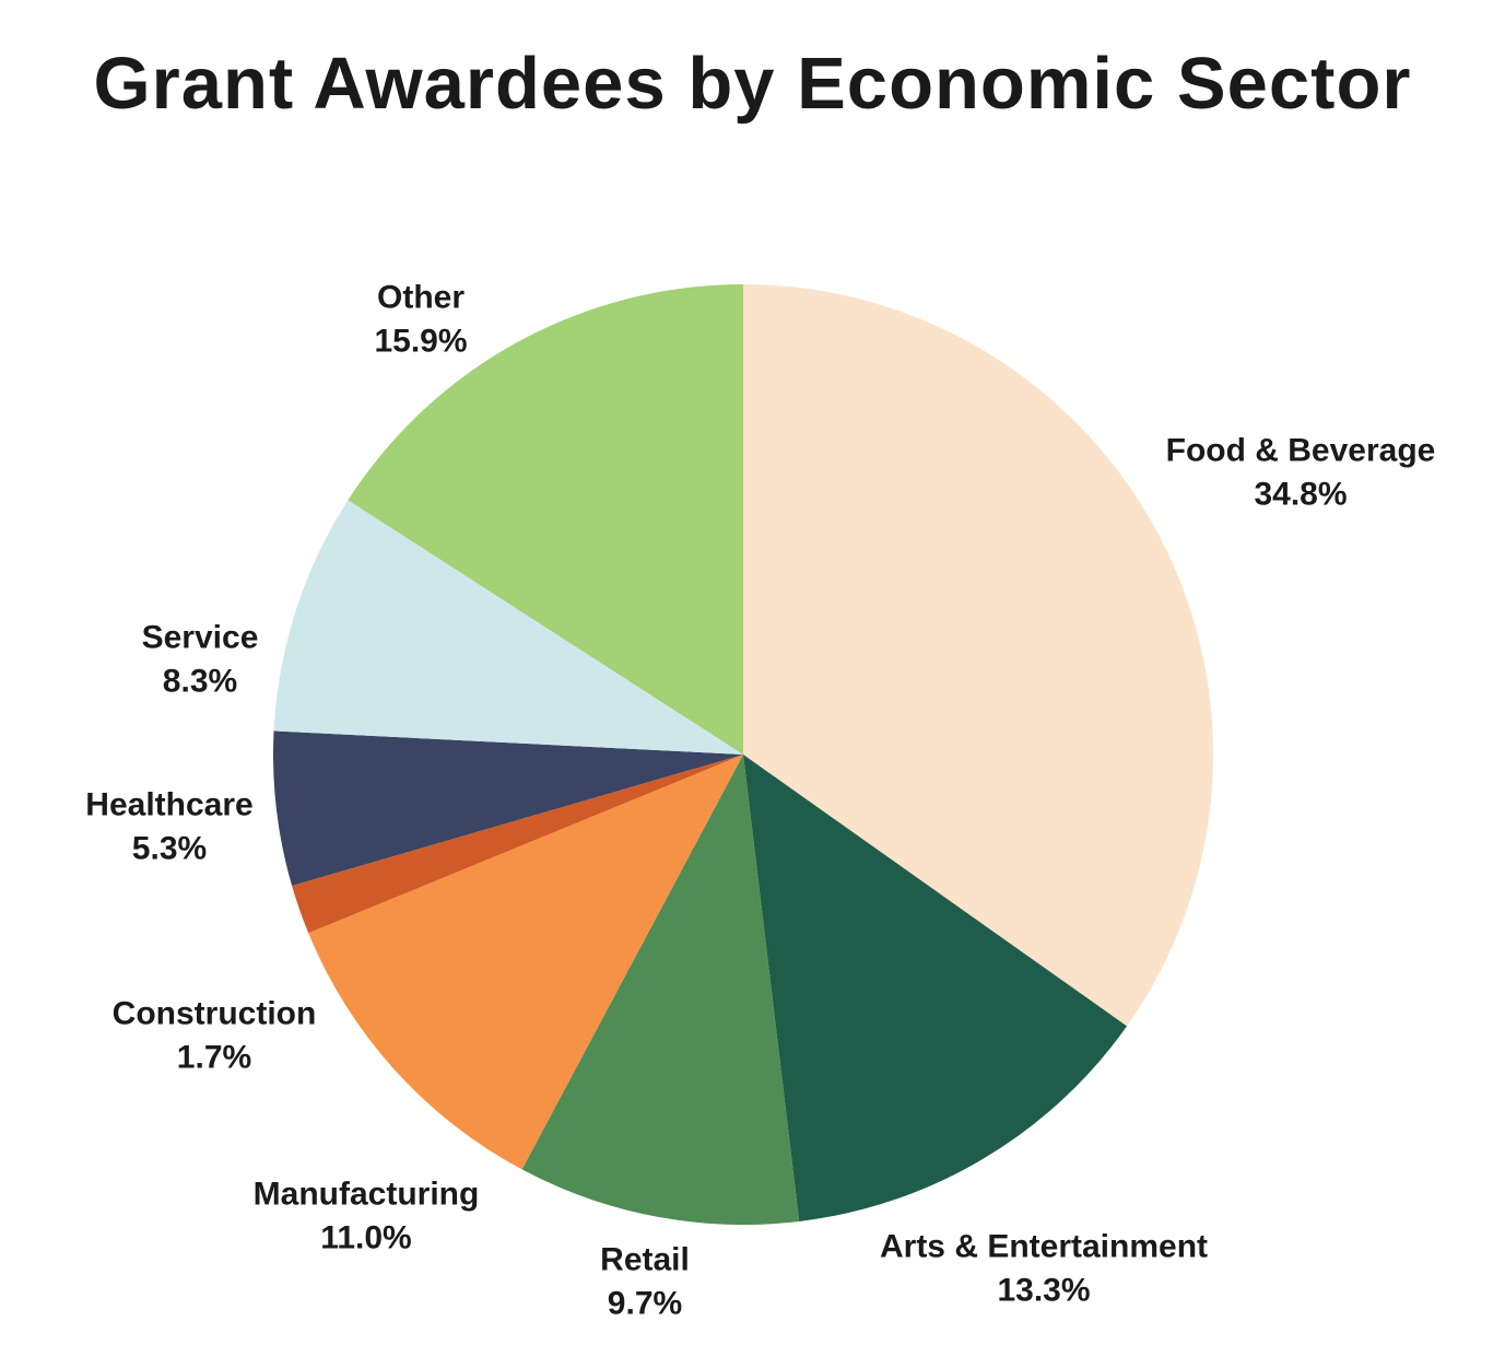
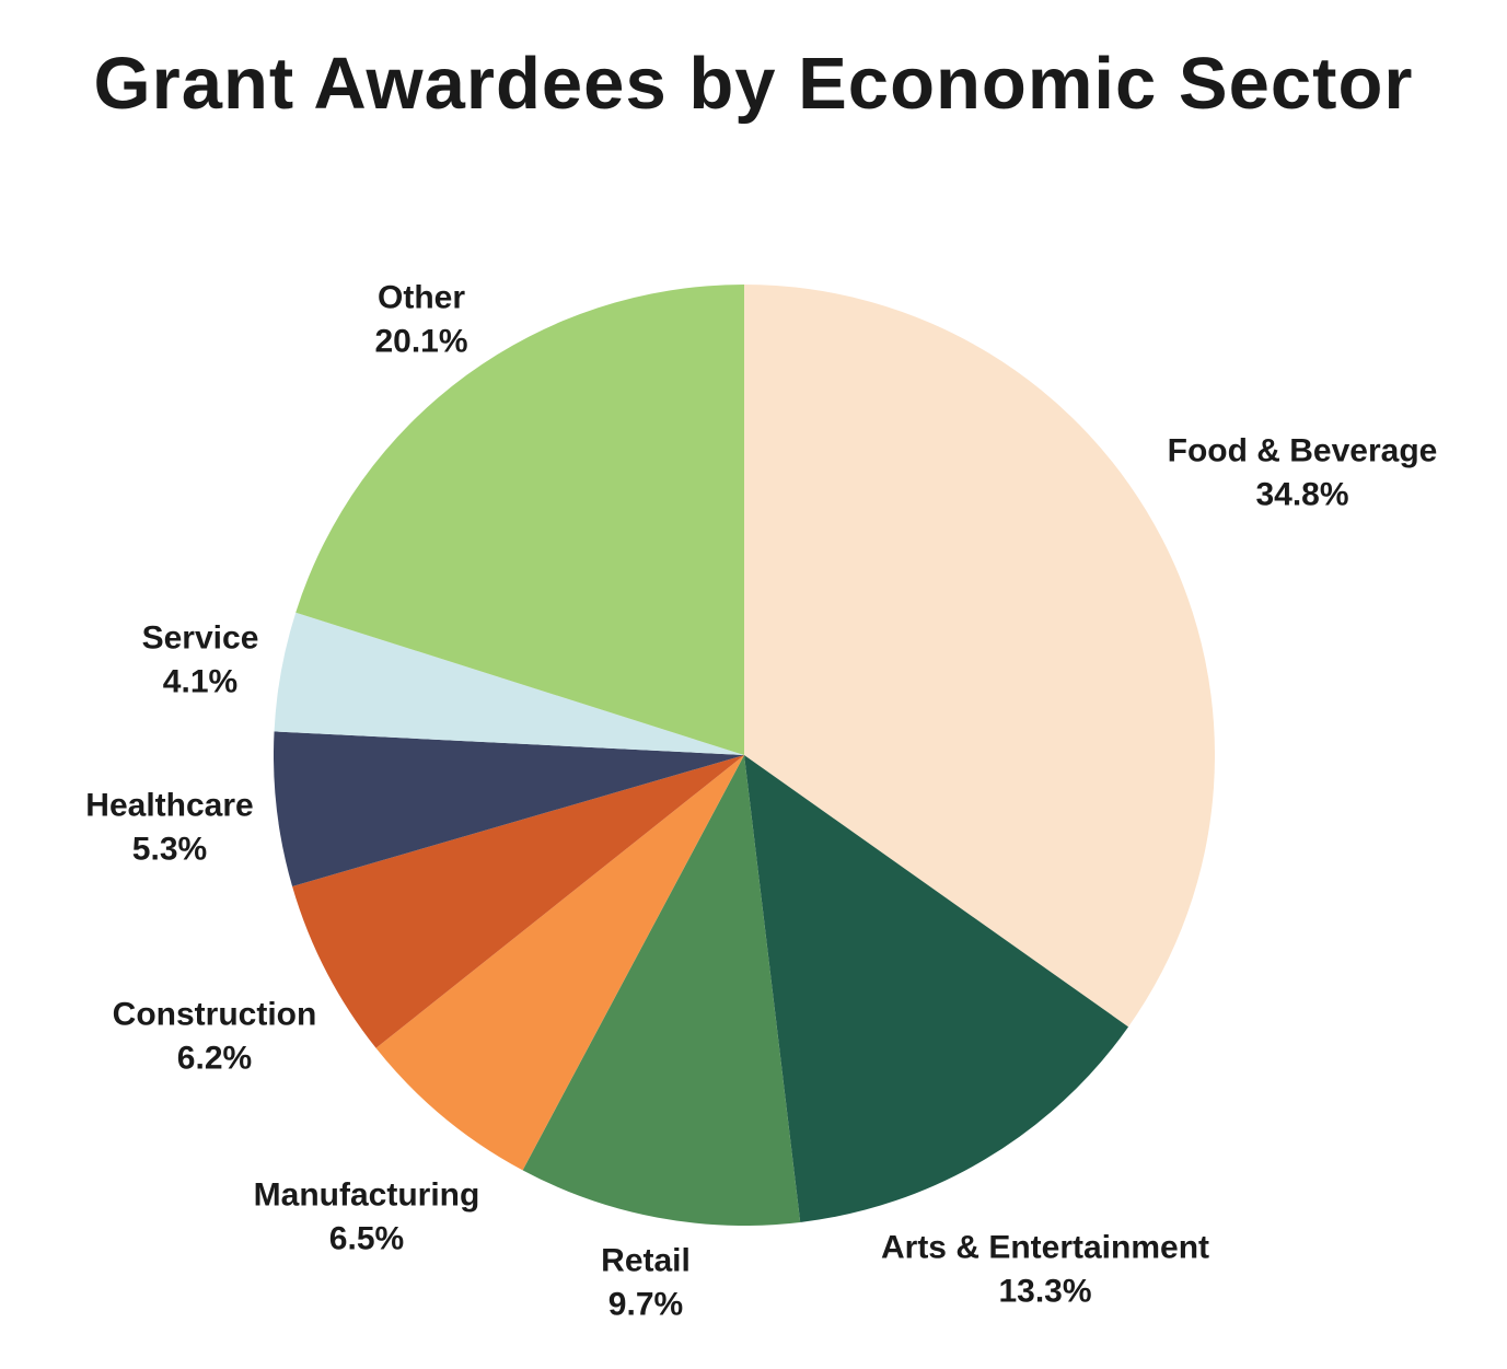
Manufacturing: 11.0% -> 6.5%
Construction: 1.7% -> 6.2%
Service: 8.3% -> 4.1%
Other: 15.9% -> 20.1%
